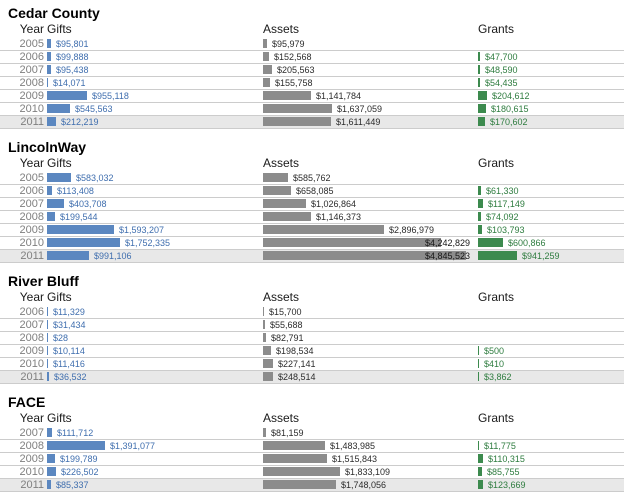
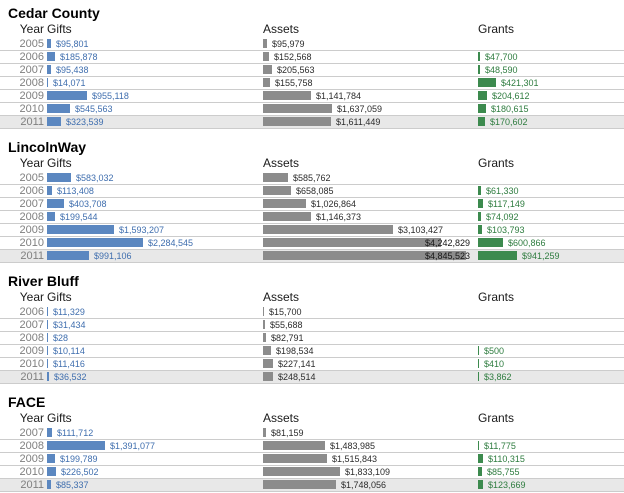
Cedar County/Gifts/2006: $99,888 -> $185,878
Cedar County/Grants/2008: $54,435 -> $421,301
Cedar County/Gifts/2011: $212,219 -> $323,539
LincolnWay/Assets/2009: $2,896,979 -> $3,103,427
LincolnWay/Gifts/2010: $1,752,335 -> $2,284,545
